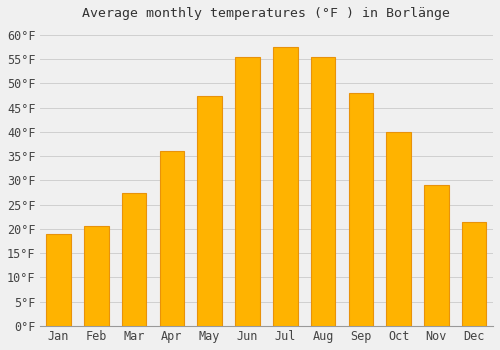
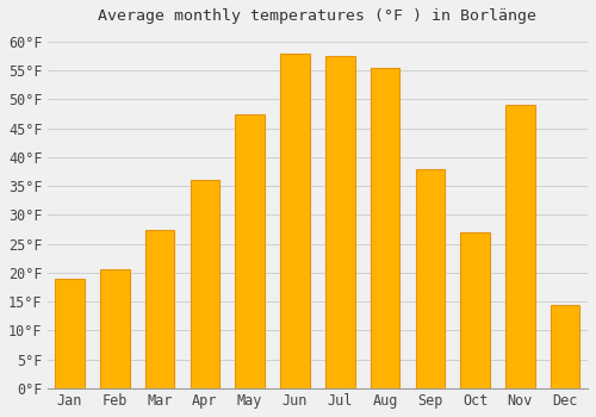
Jun: 55.5°F -> 58.0°F
Sep: 48.0°F -> 38.0°F
Oct: 40.0°F -> 27.0°F
Nov: 29.0°F -> 49.0°F
Dec: 21.5°F -> 14.5°F
